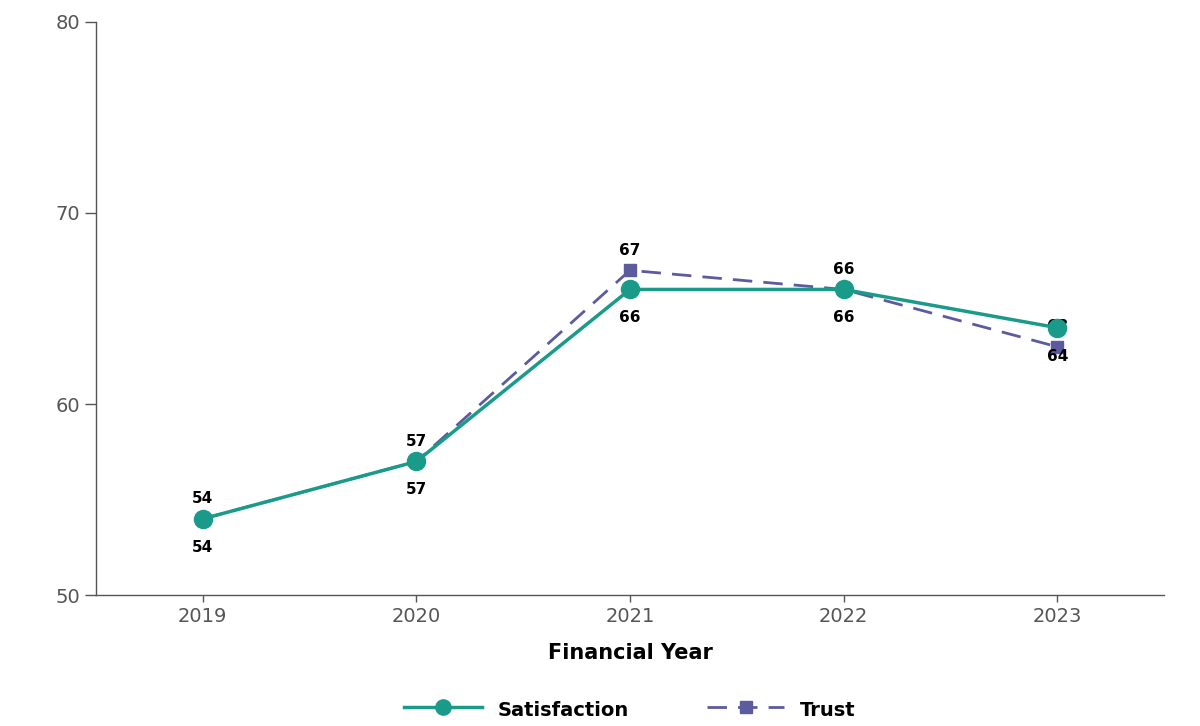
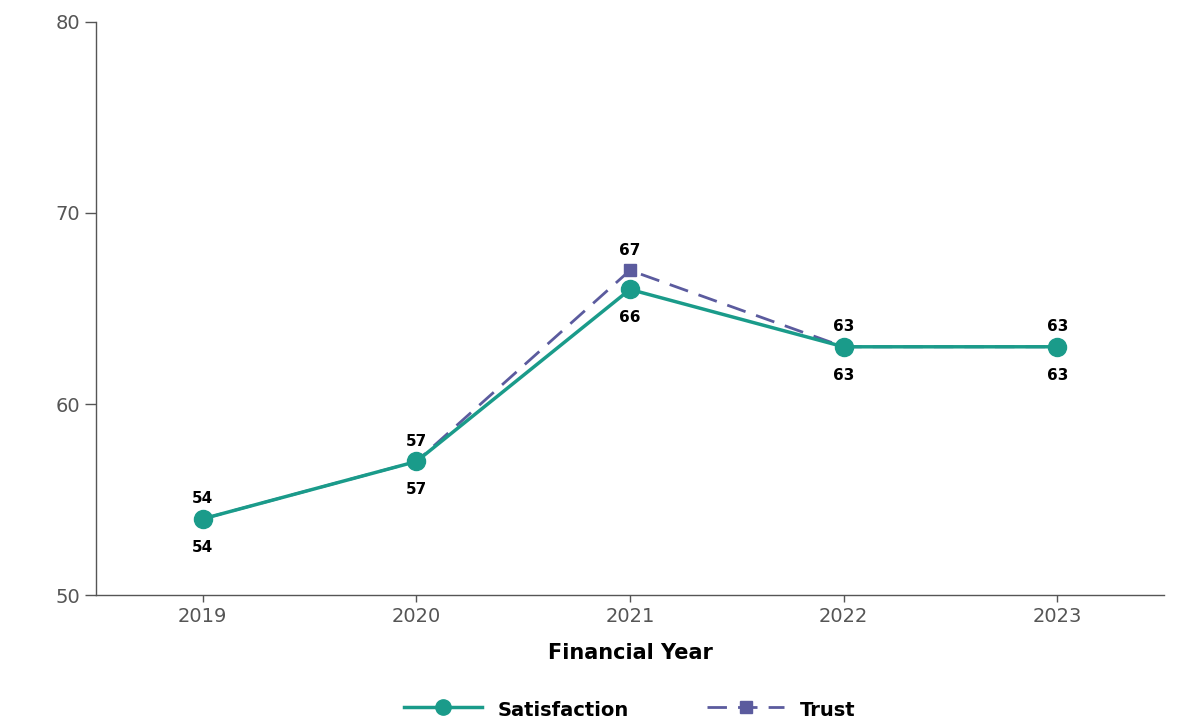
Satisfaction/2022: 66 -> 63
Trust/2022: 66 -> 63
Satisfaction/2023: 64 -> 63
